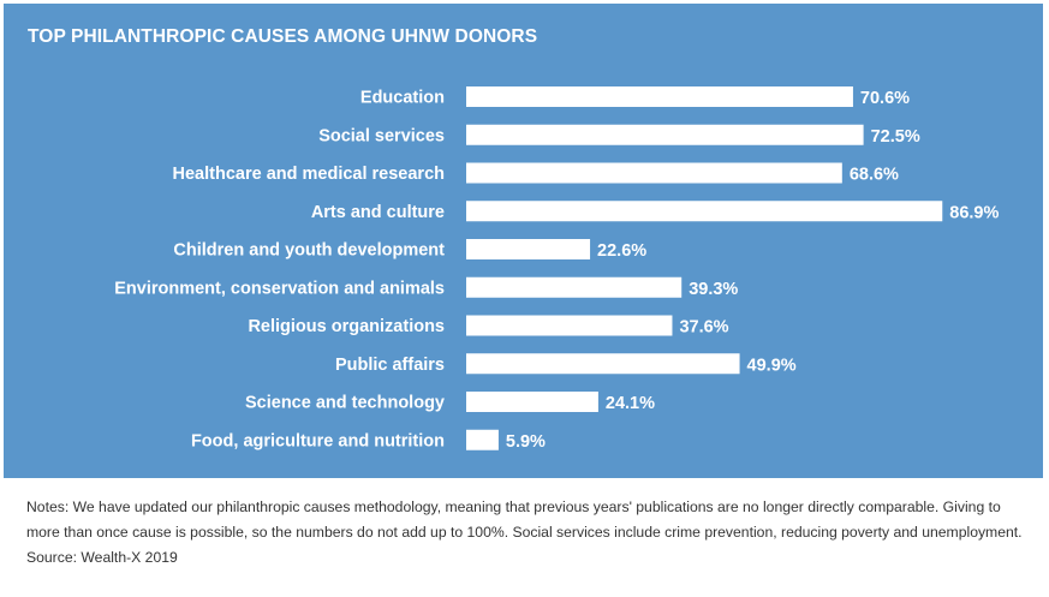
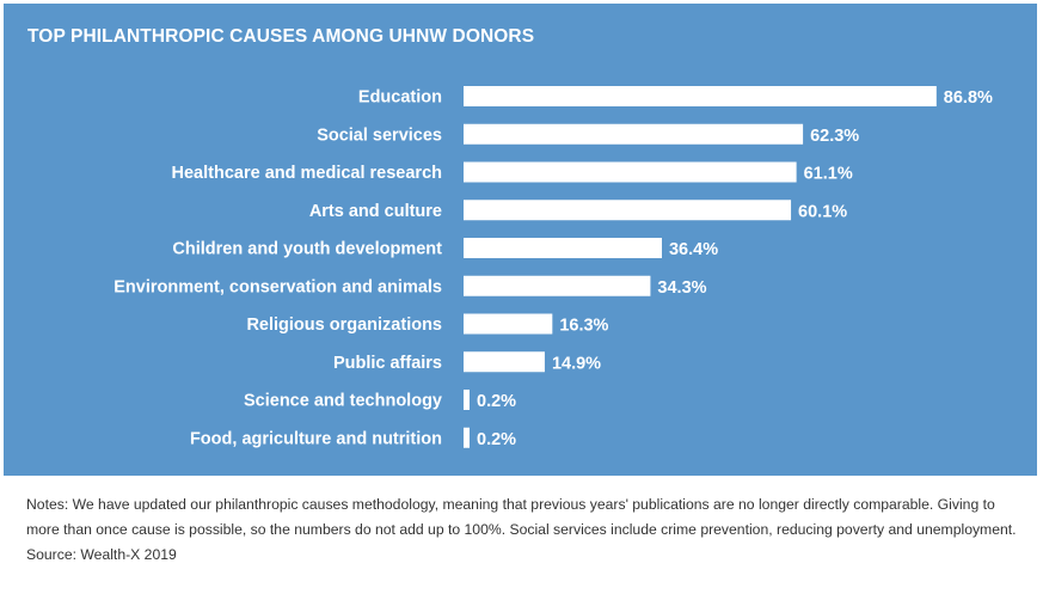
Education: 70.6% -> 86.8%
Social services: 72.5% -> 62.3%
Healthcare and medical research: 68.6% -> 61.1%
Arts and culture: 86.9% -> 60.1%
Children and youth development: 22.6% -> 36.4%
Environment, conservation and animals: 39.3% -> 34.3%
Religious organizations: 37.6% -> 16.3%
Public affairs: 49.9% -> 14.9%
Science and technology: 24.1% -> 0.2%
Food, agriculture and nutrition: 5.9% -> 0.2%
